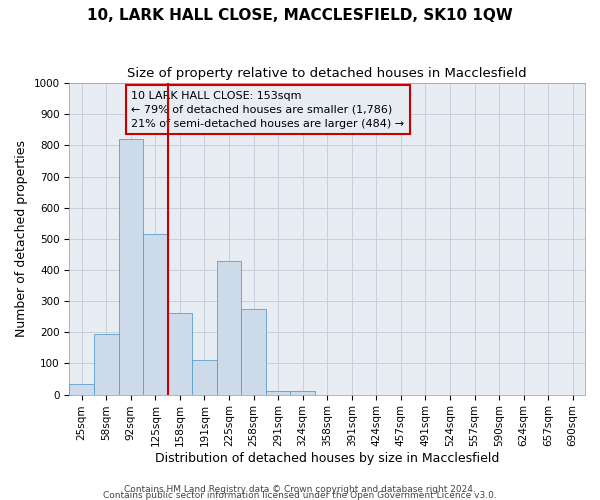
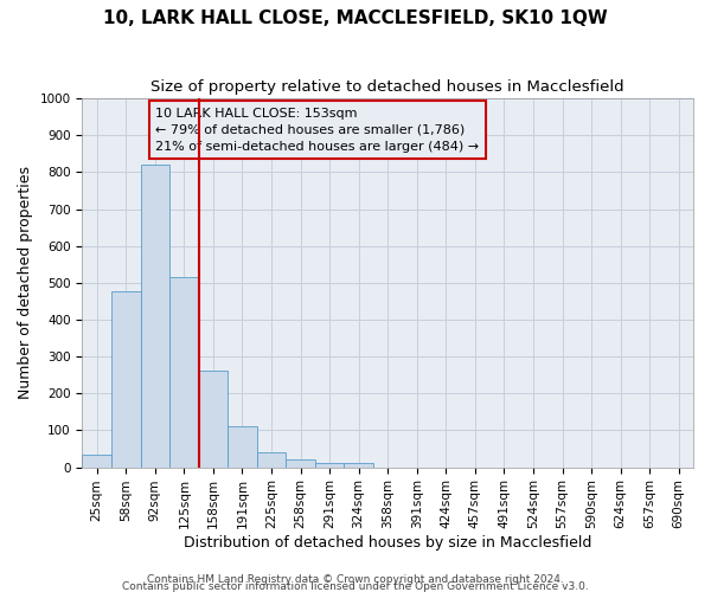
58sqm: 195 -> 478
225sqm: 430 -> 40
258sqm: 275 -> 20
